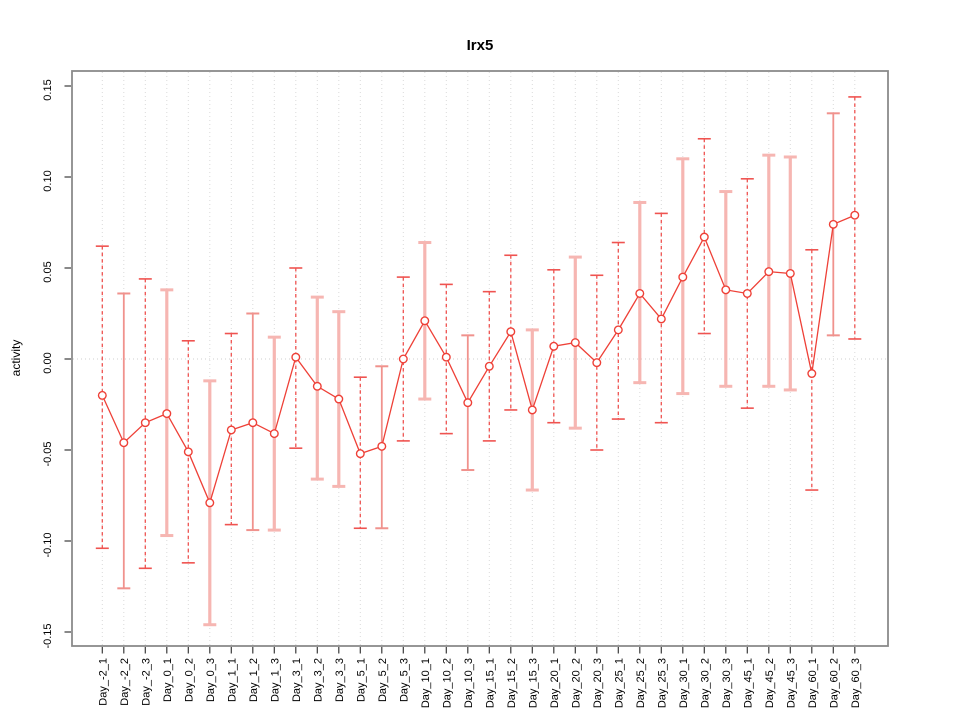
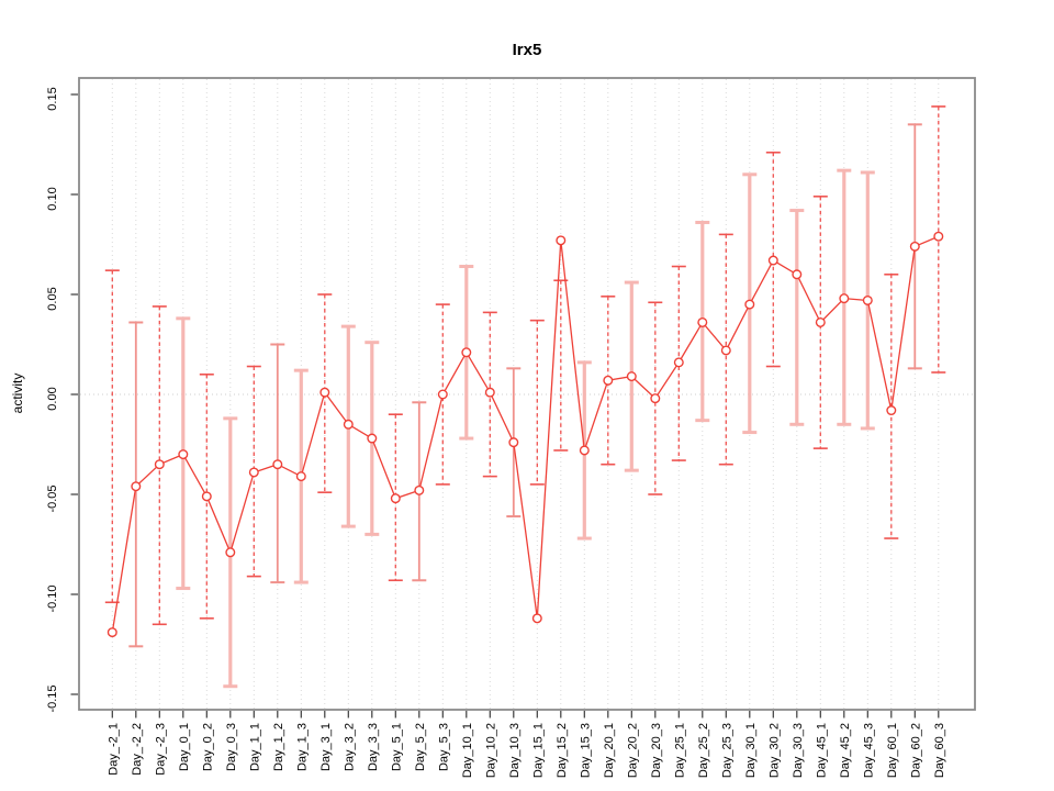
activity/Day_-2_1: -0.020 -> -0.119
activity/Day_15_1: -0.004 -> -0.112
activity/Day_15_2: 0.015 -> 0.077
activity/Day_30_3: 0.038 -> 0.060
